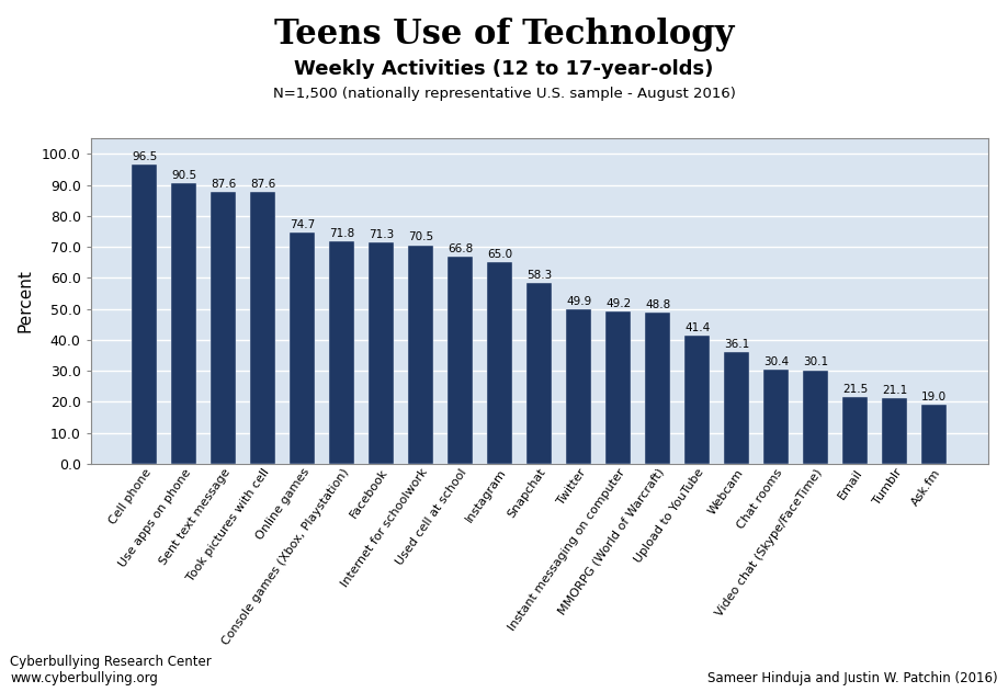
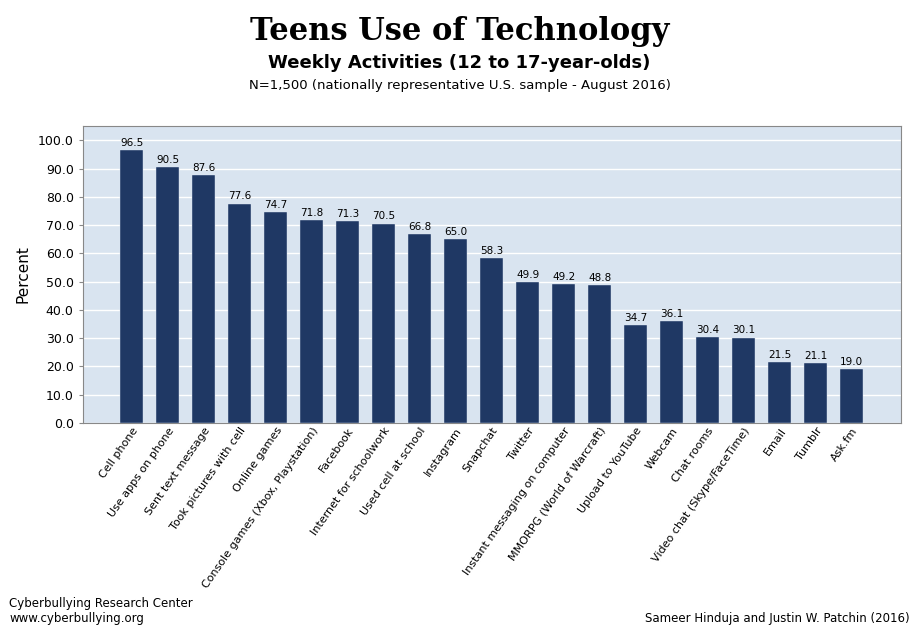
Took pictures with cell: 87.6 -> 77.6
Upload to YouTube: 41.4 -> 34.7
